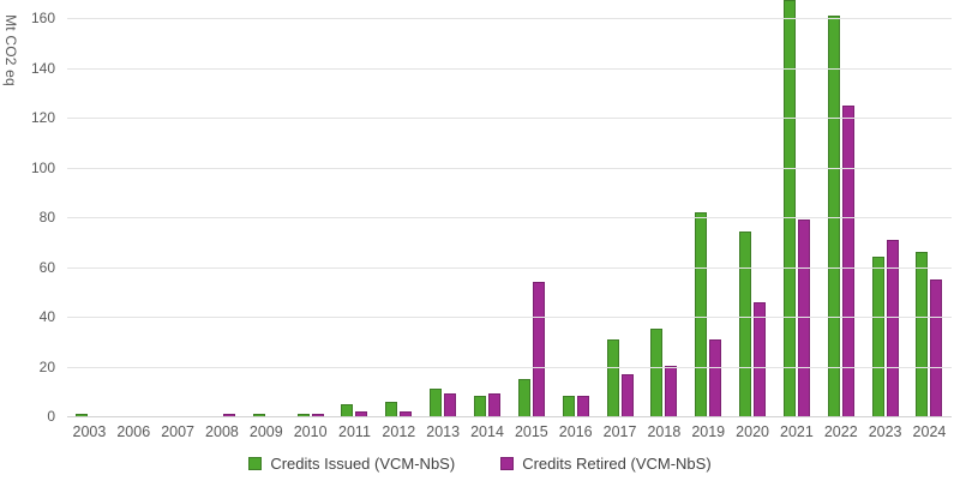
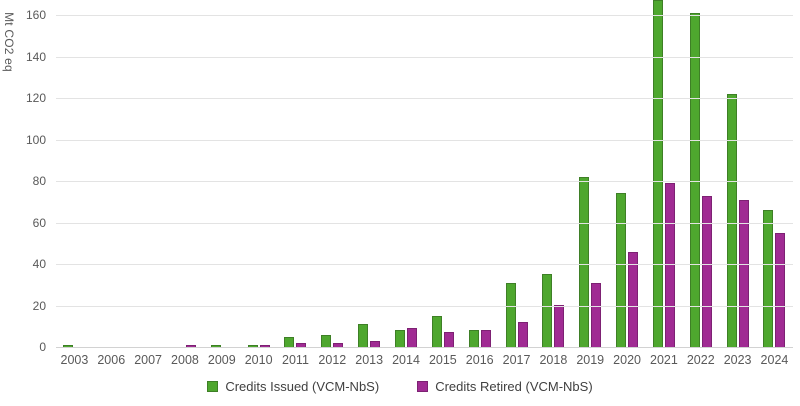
Credits Retired (VCM-NbS)/2013: 9 -> 3
Credits Retired (VCM-NbS)/2015: 54 -> 7
Credits Retired (VCM-NbS)/2017: 17 -> 12
Credits Retired (VCM-NbS)/2022: 125 -> 73
Credits Issued (VCM-NbS)/2023: 64 -> 122
